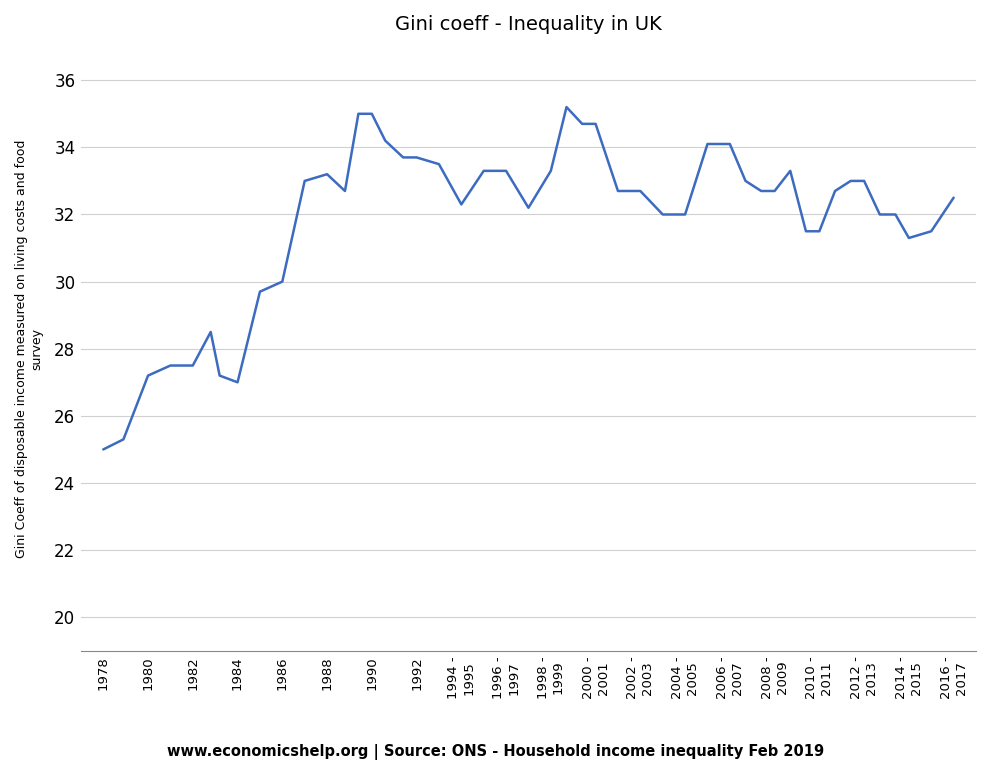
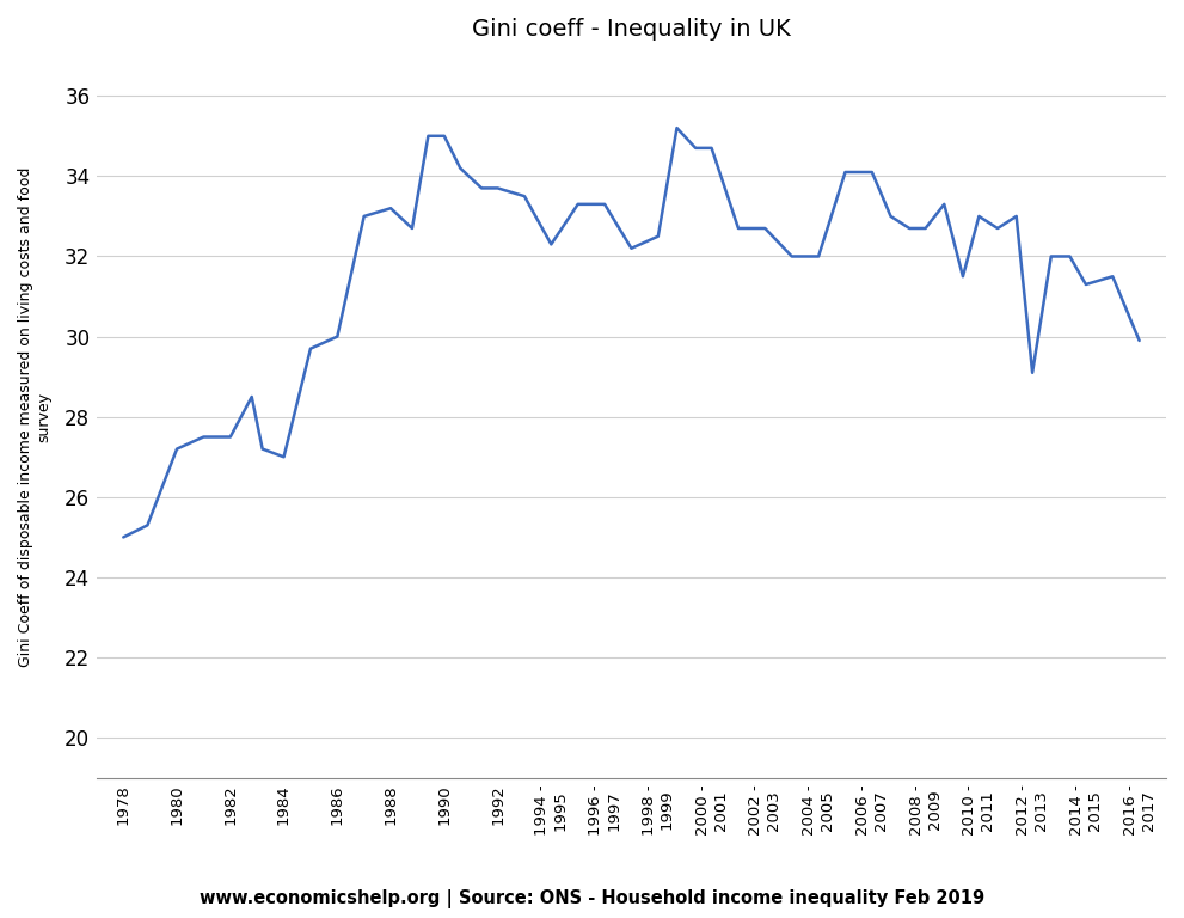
1998 - 1999: 33.3 -> 32.5
2010 - 2011: 31.5 -> 33.0
2012 - 2013: 33.0 -> 29.1
2016 - 2017: 32.5 -> 29.9
